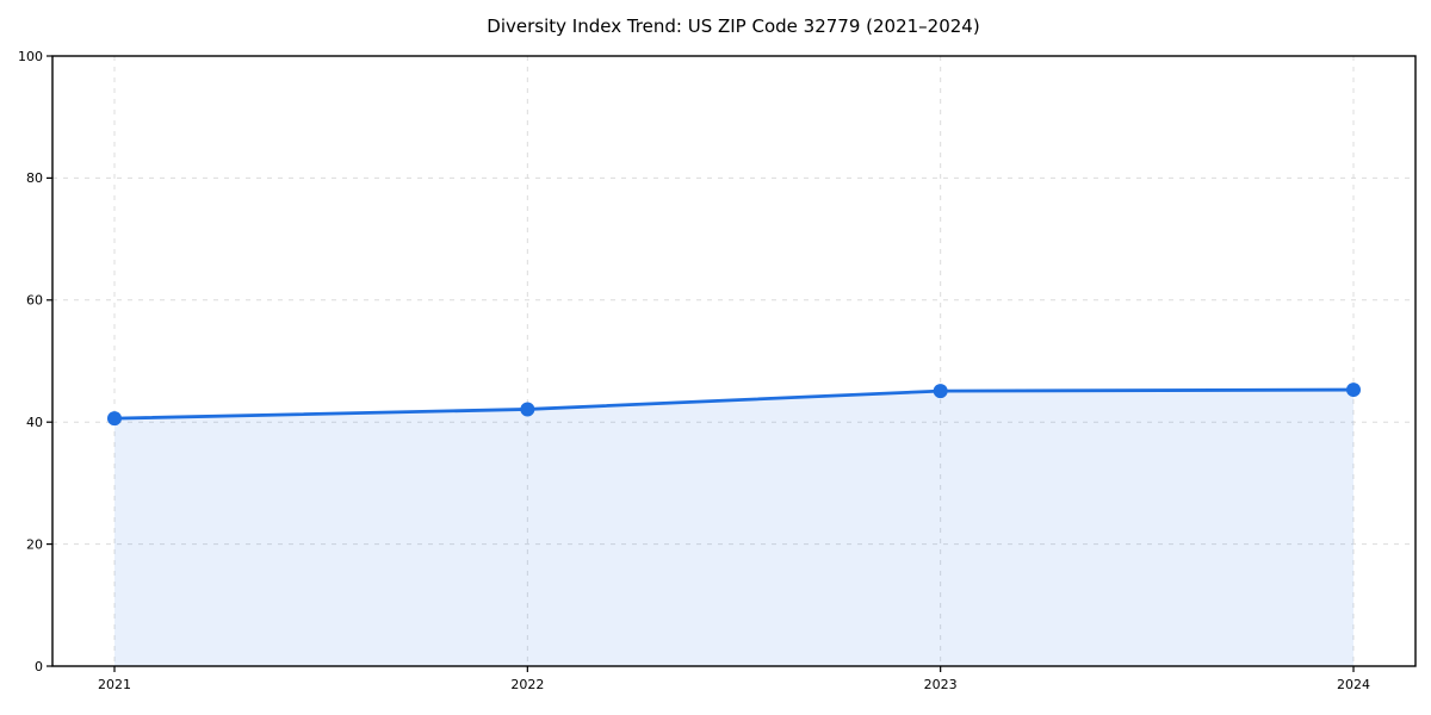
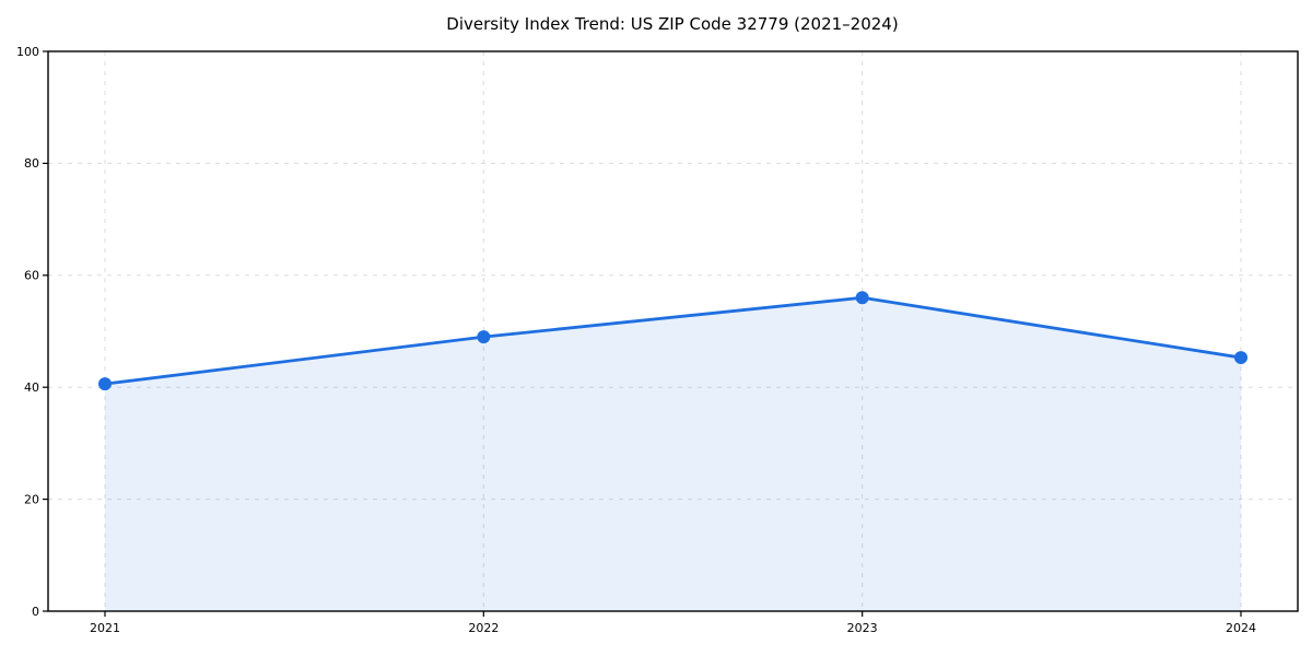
2022: 42 -> 49
2023: 45 -> 56
